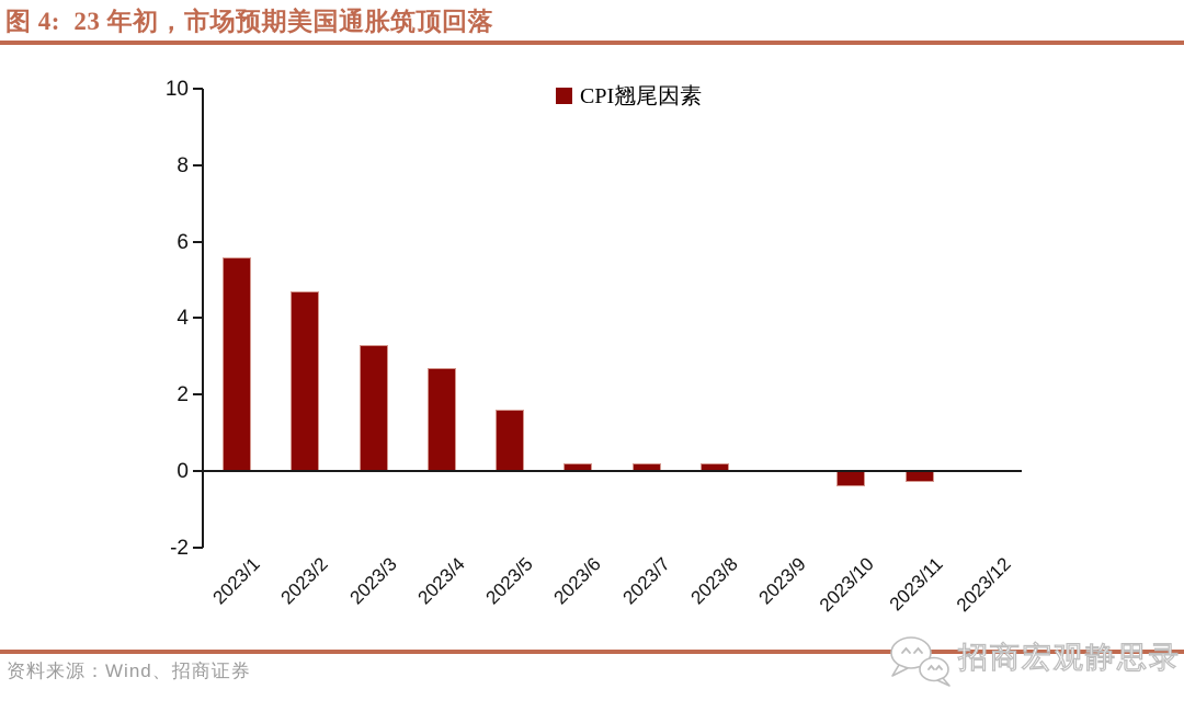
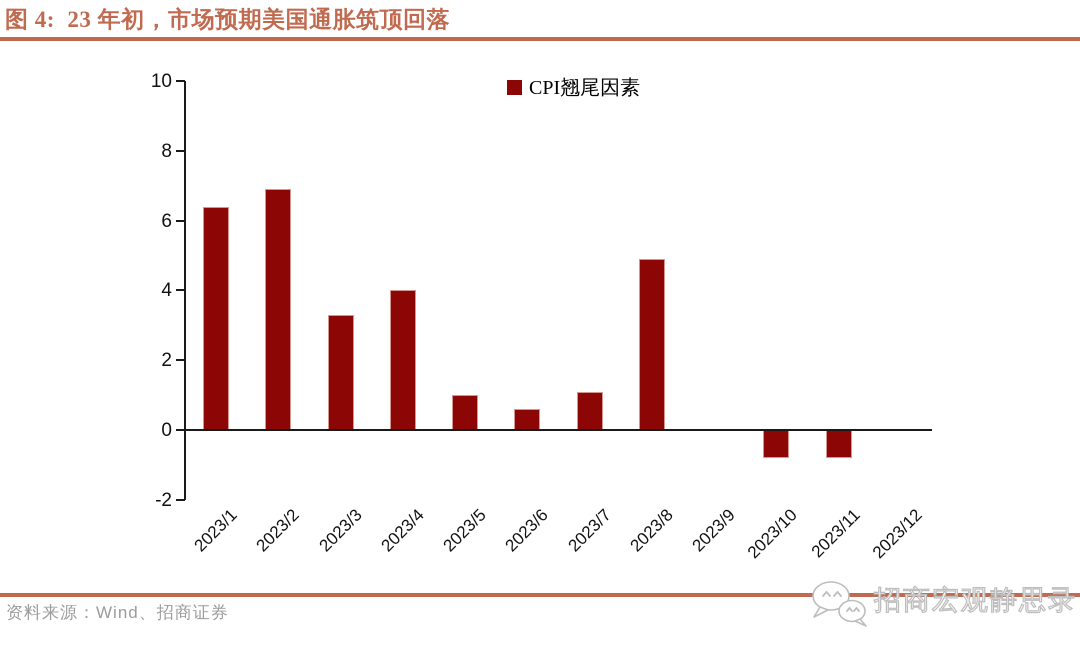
2023/1: 5.6 -> 6.4
2023/2: 4.7 -> 6.9
2023/4: 2.7 -> 4.0
2023/5: 1.6 -> 1.0
2023/6: 0.2 -> 0.6
2023/7: 0.2 -> 1.1
2023/8: 0.2 -> 4.9
2023/10: -0.4 -> -0.8
2023/11: -0.3 -> -0.8
